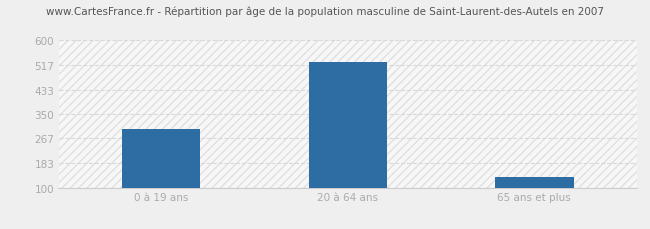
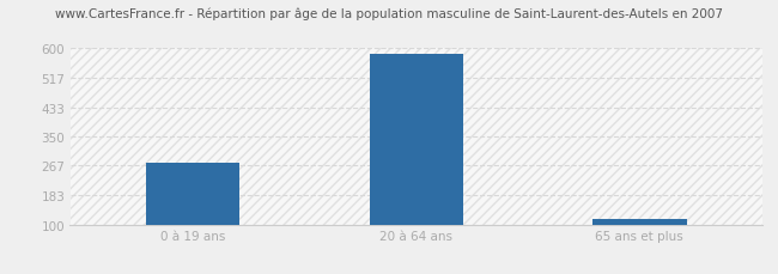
0 à 19 ans: 300 -> 275
20 à 64 ans: 525 -> 585
65 ans et plus: 135 -> 115
